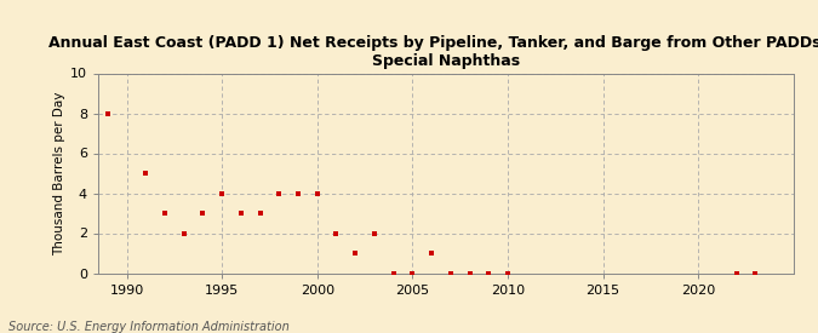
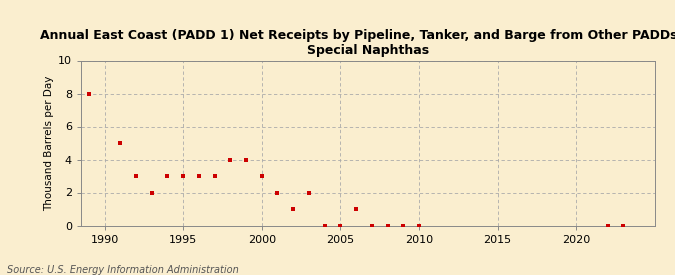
1995: 4 -> 3
2000: 4 -> 3
